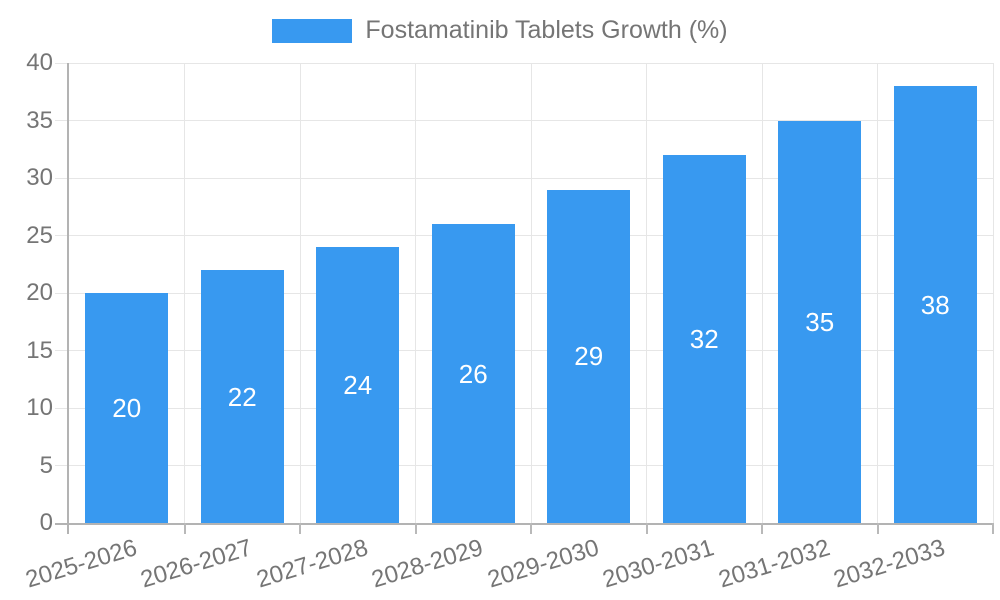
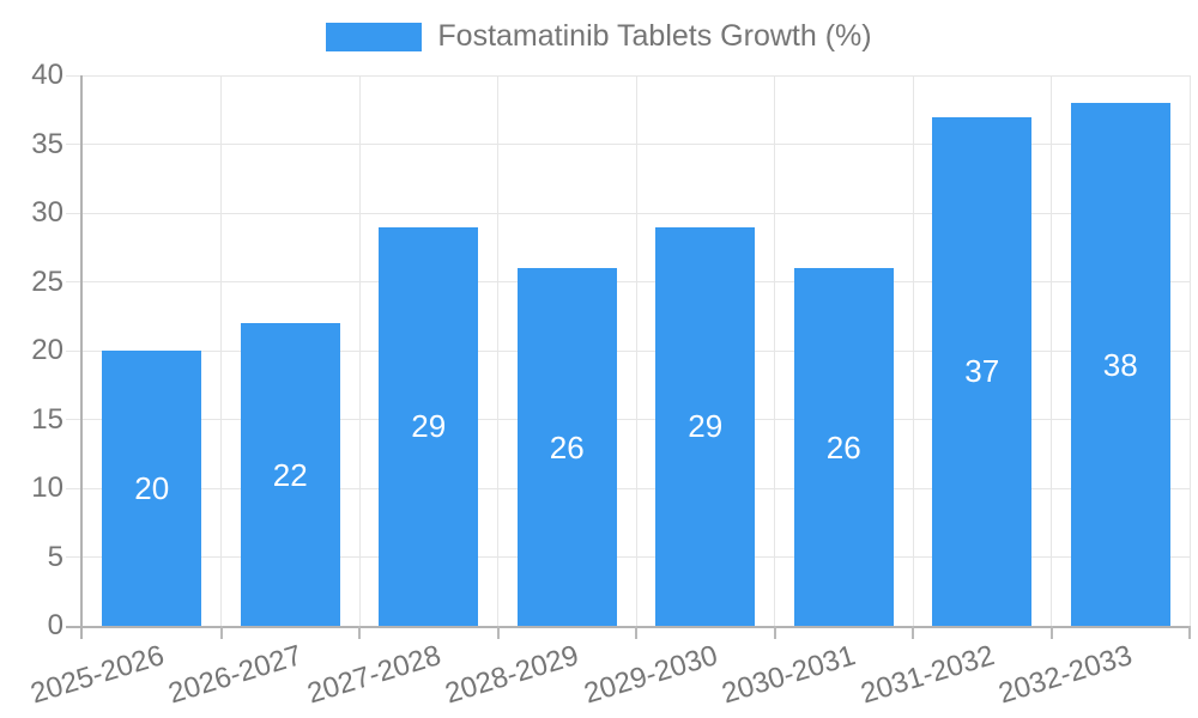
2027-2028: 24 -> 29
2030-2031: 32 -> 26
2031-2032: 35 -> 37
